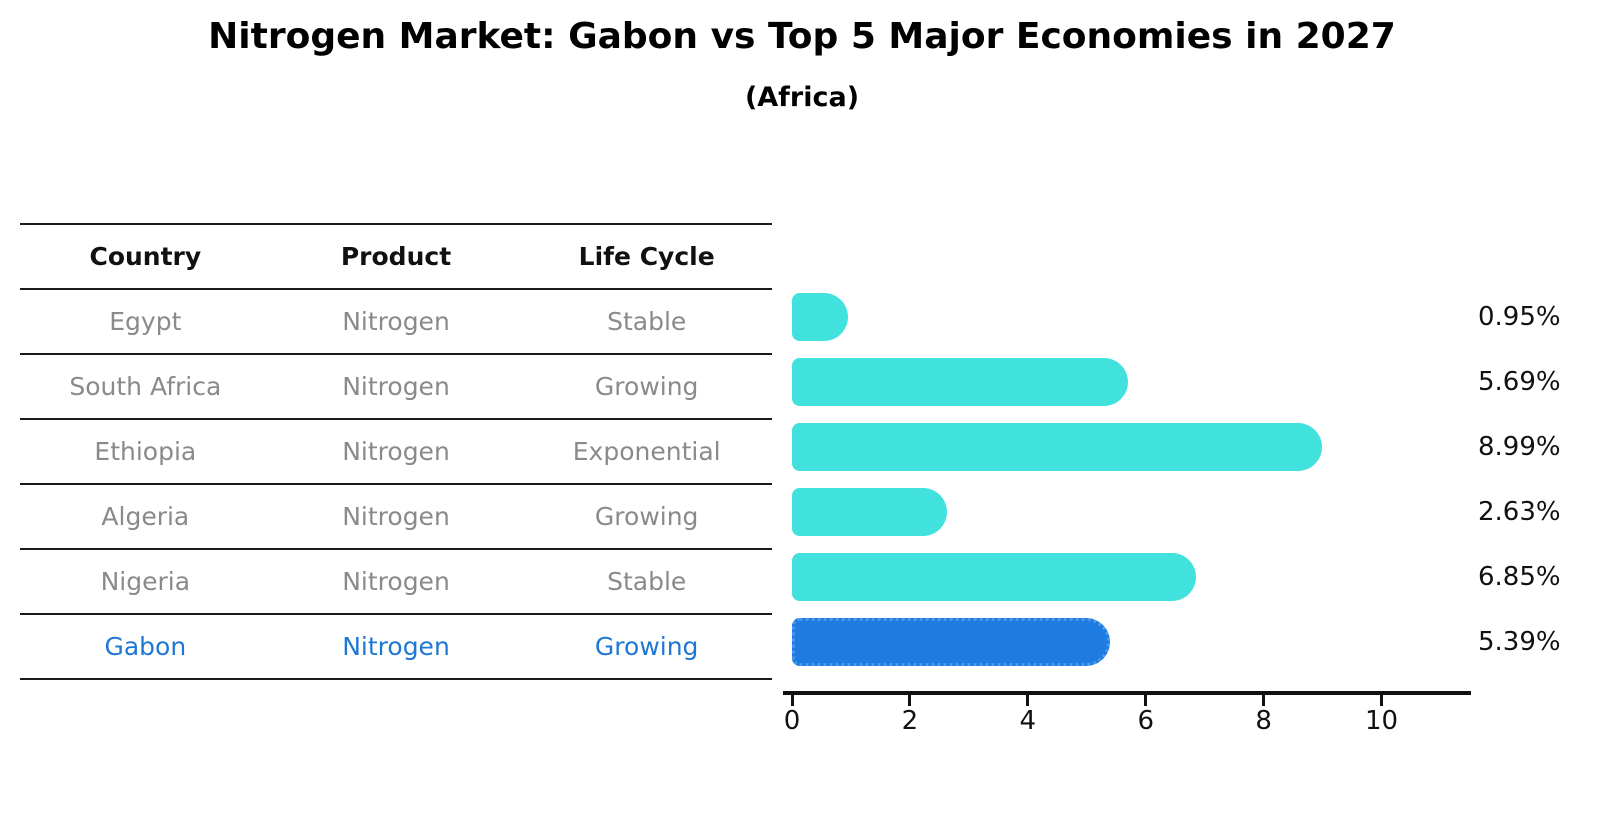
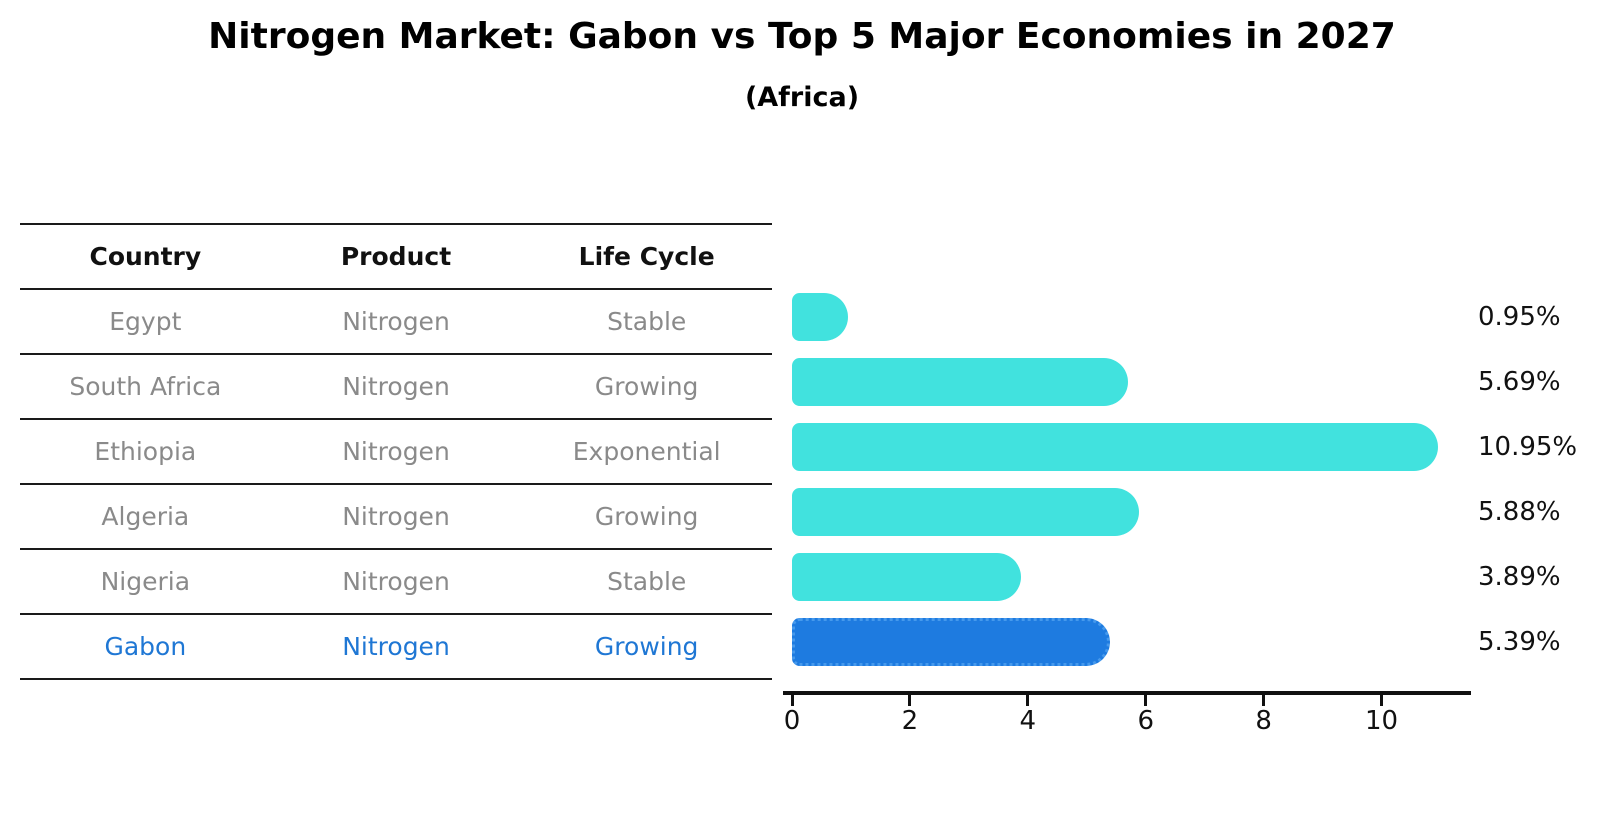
Ethiopia: 8.99% -> 10.95%
Algeria: 2.63% -> 5.88%
Nigeria: 6.85% -> 3.89%
